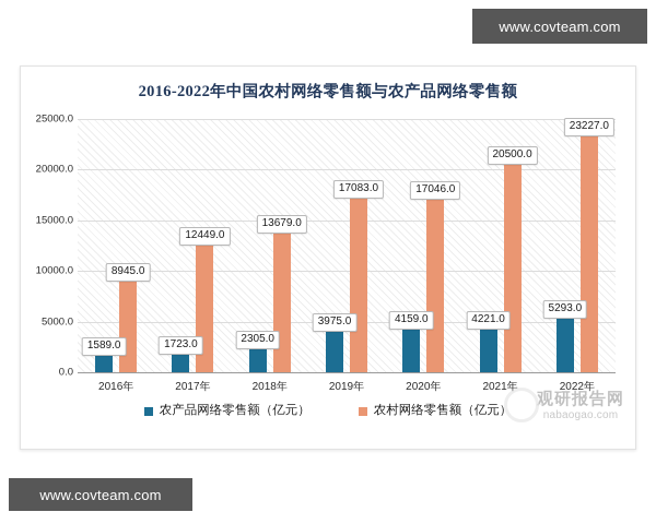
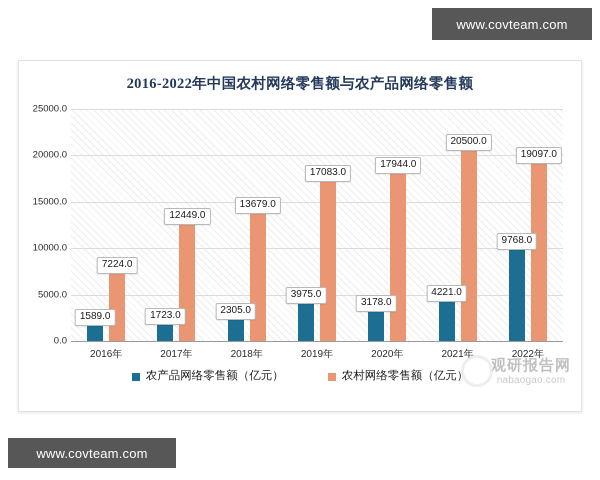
农村网络零售额（亿元）/2016年: 8945.0 -> 7224.0
农产品网络零售额（亿元）/2020年: 4159.0 -> 3178.0
农村网络零售额（亿元）/2020年: 17046.0 -> 17944.0
农产品网络零售额（亿元）/2022年: 5293.0 -> 9768.0
农村网络零售额（亿元）/2022年: 23227.0 -> 19097.0
